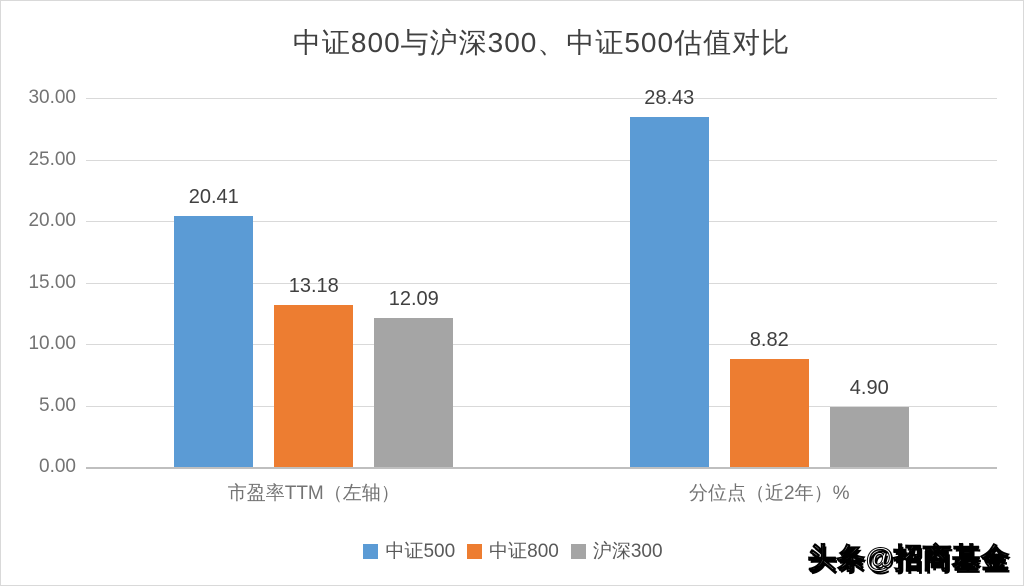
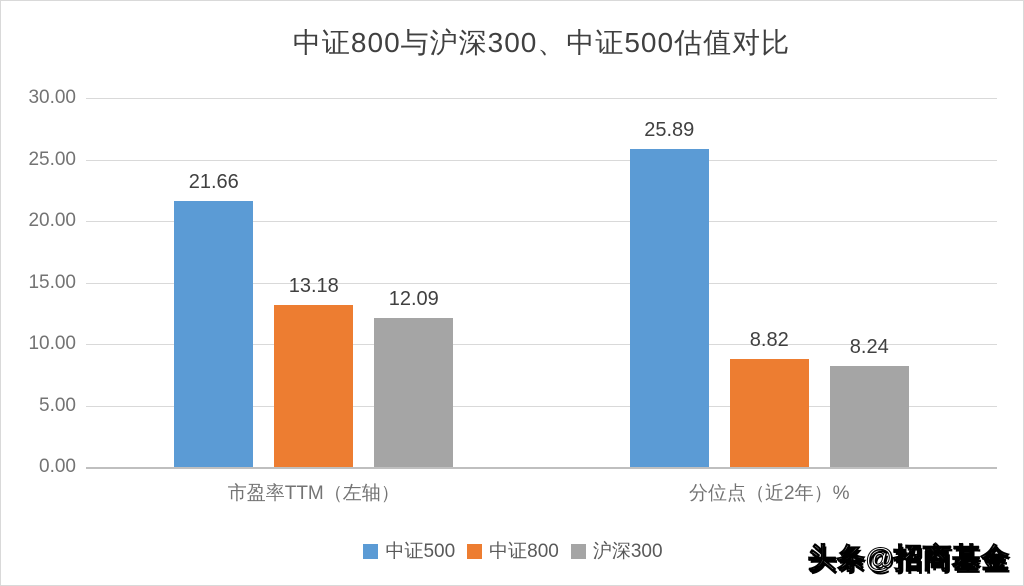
中证500/市盈率TTM（左轴）: 20.41 -> 21.66
中证500/分位点（近2年）%: 28.43 -> 25.89
沪深300/分位点（近2年）%: 4.90 -> 8.24
